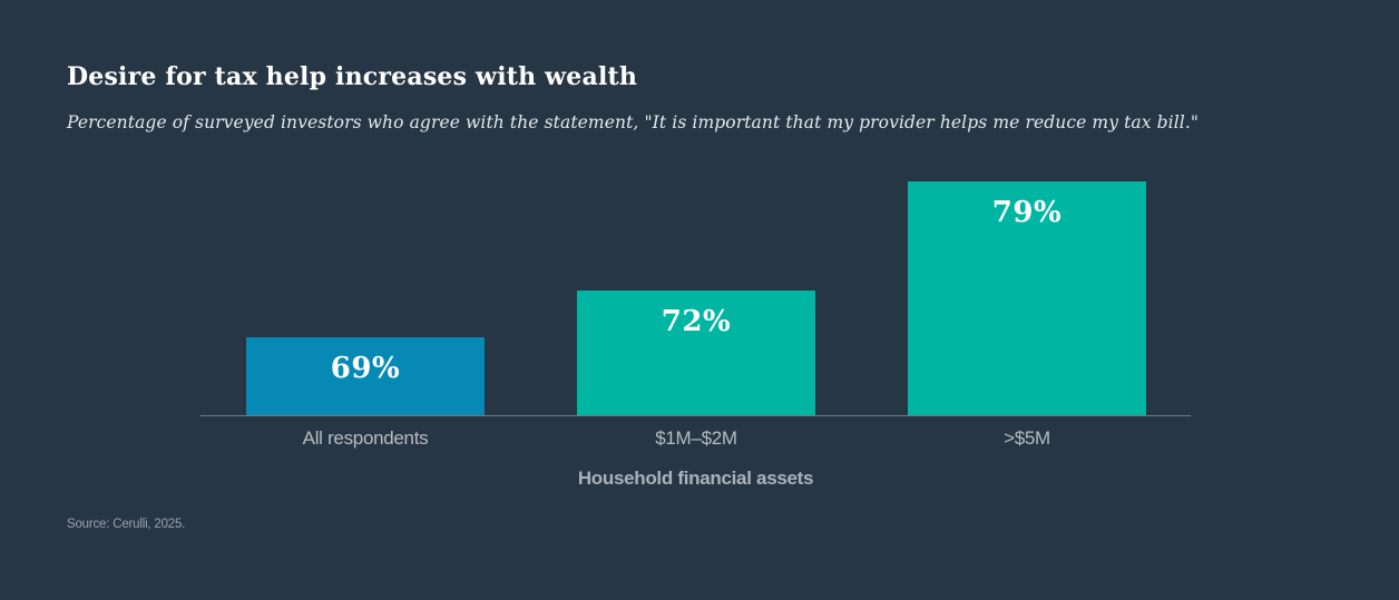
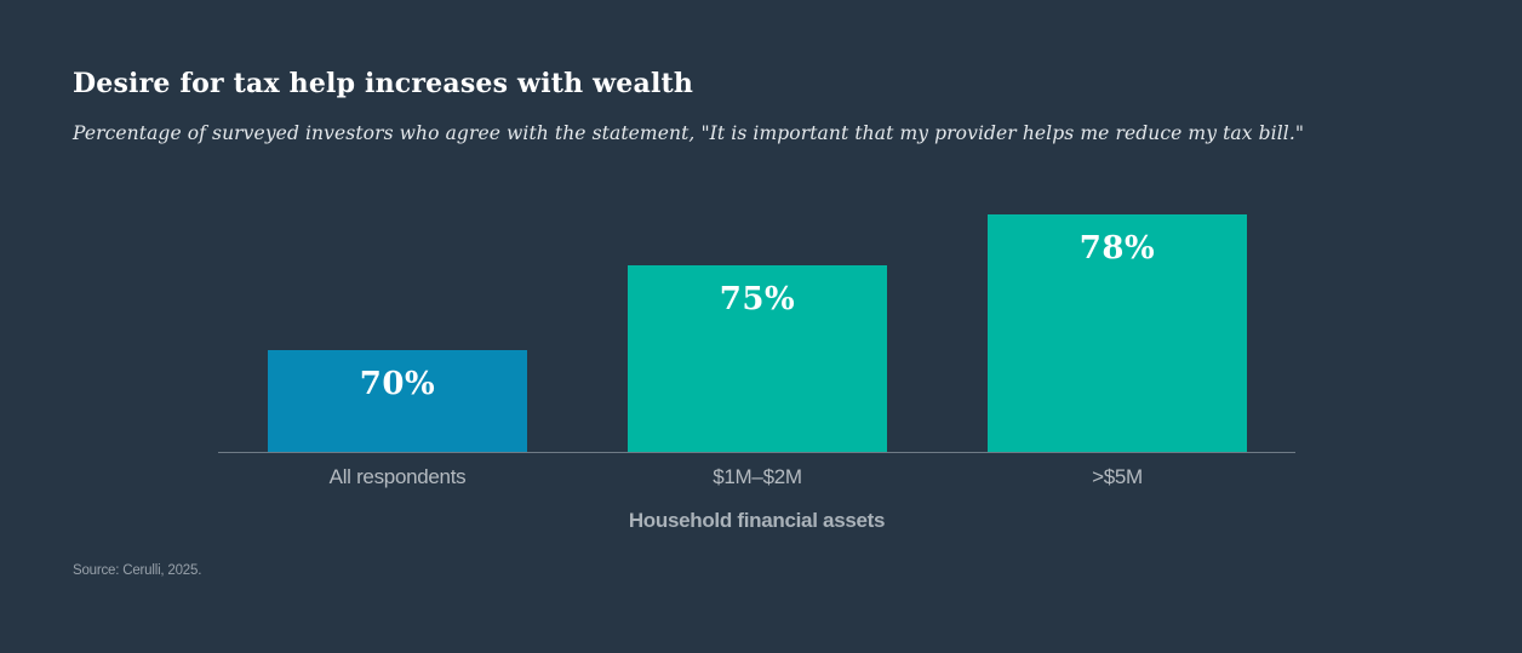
All respondents: 69% -> 70%
$1M–$2M: 72% -> 75%
>$5M: 79% -> 78%
